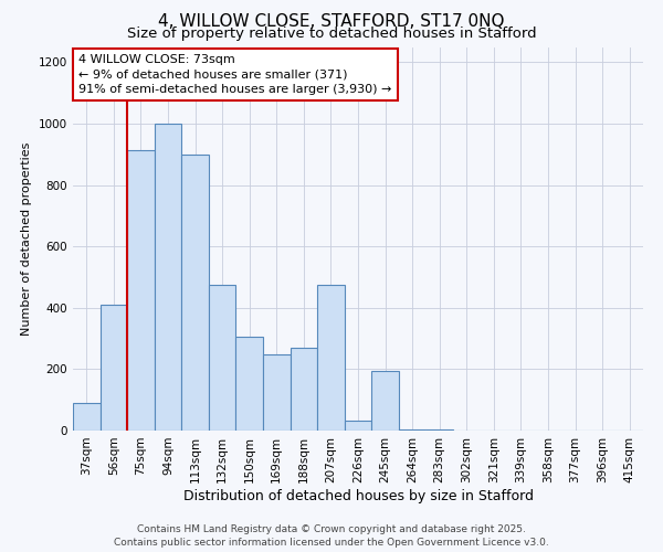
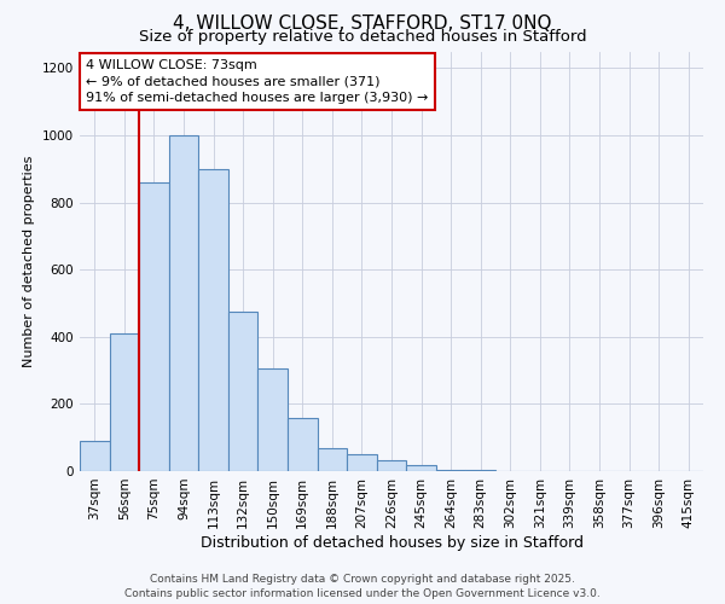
75sqm: 915 -> 860
169sqm: 250 -> 160
188sqm: 270 -> 70
207sqm: 475 -> 50
245sqm: 195 -> 18
